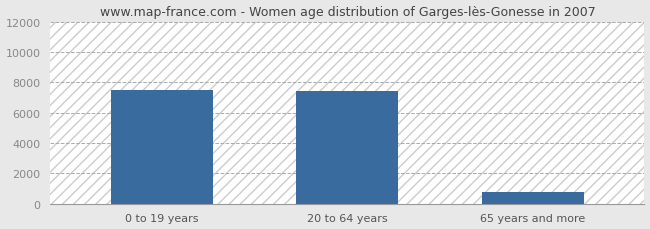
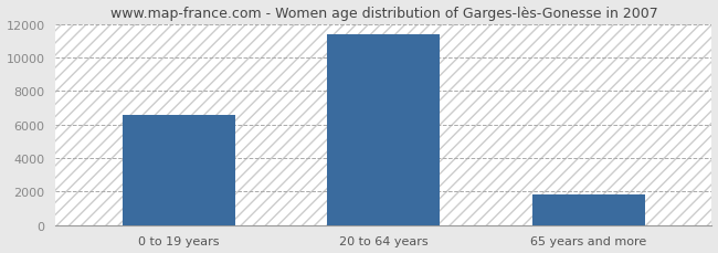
0 to 19 years: 7500 -> 6600
20 to 64 years: 7400 -> 11400
65 years and more: 800 -> 1800
